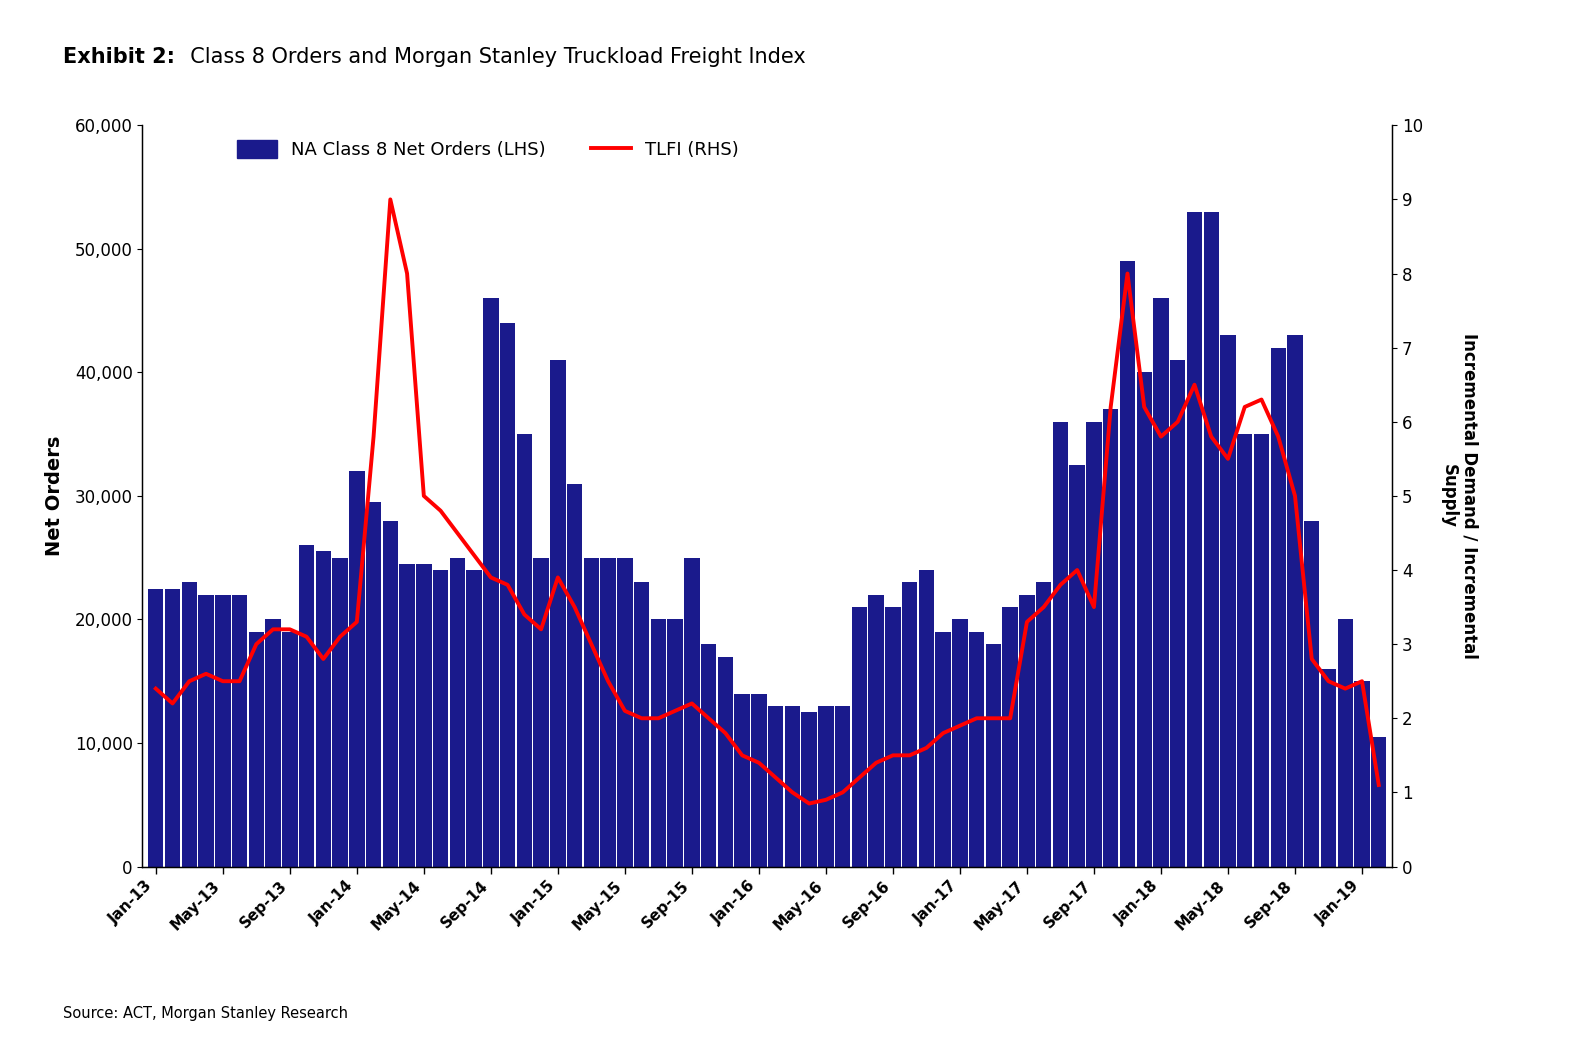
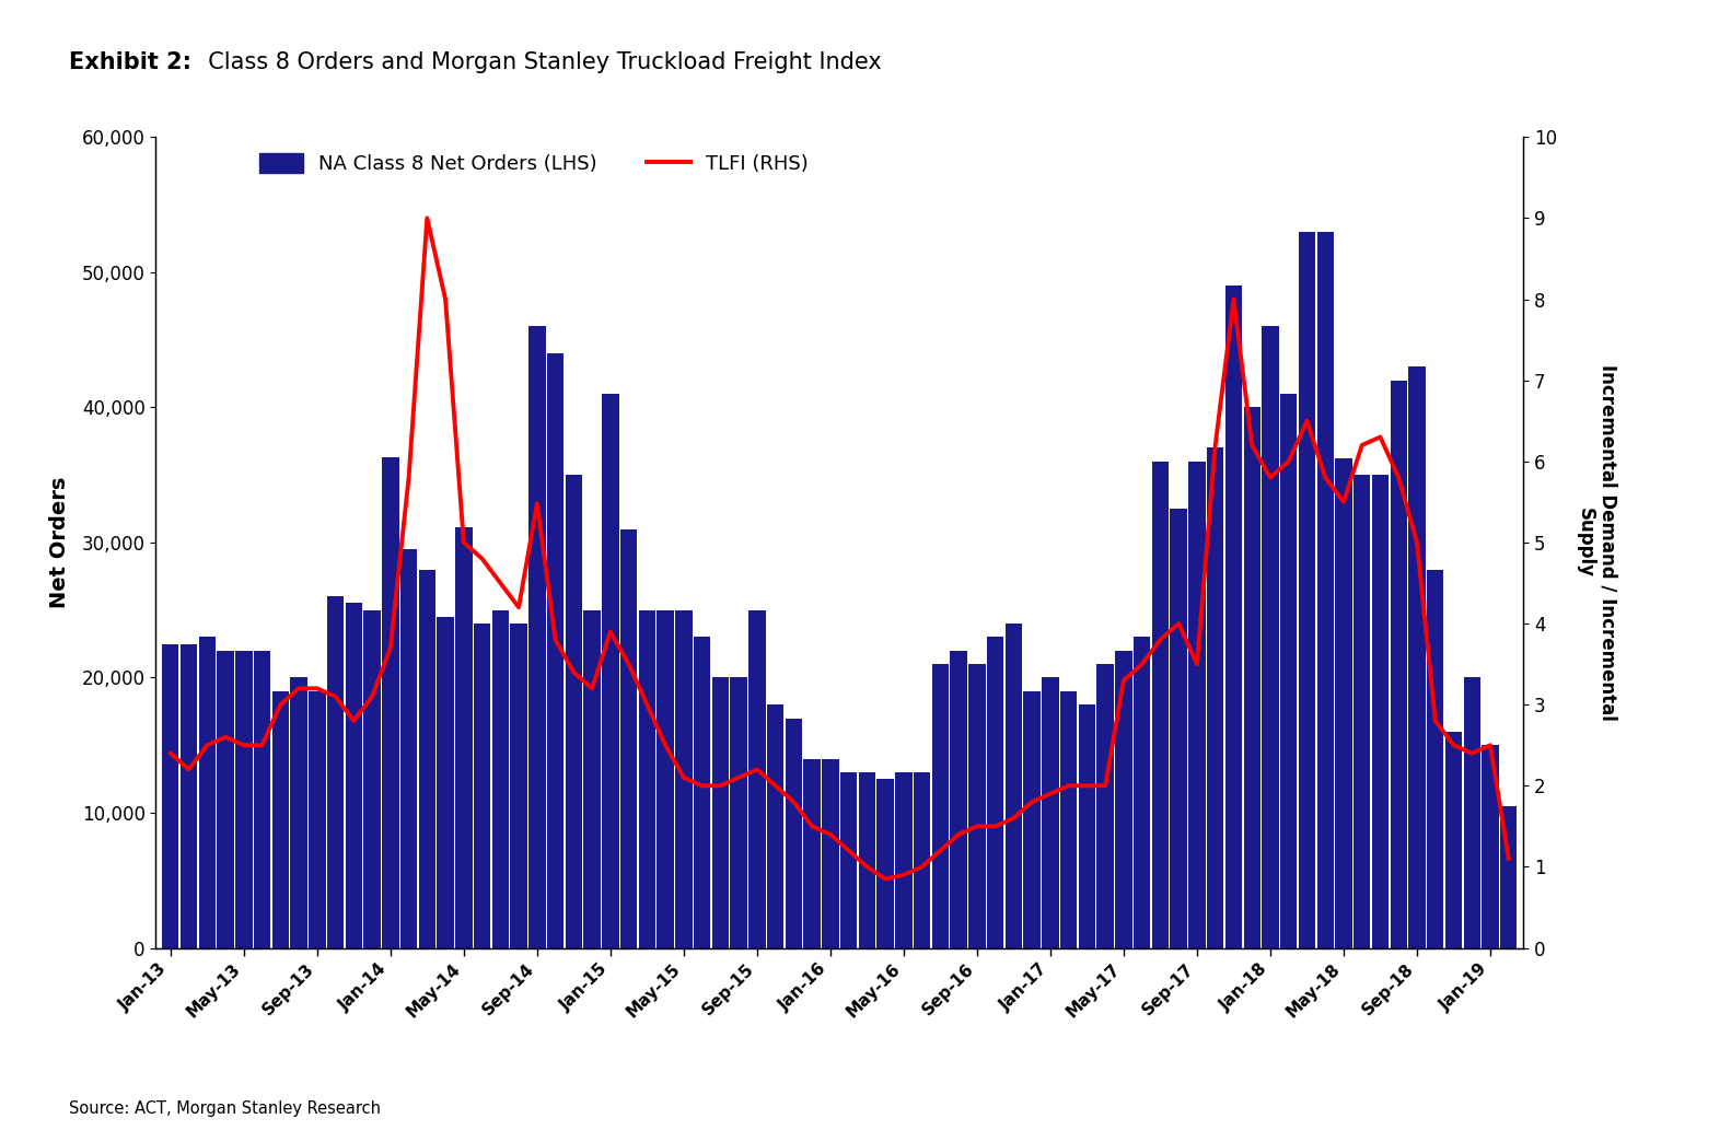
NA Class 8 Net Orders (LHS)/Jan-14: 32,000 -> 36,300
TLFI (RHS)/Jan-14: 3.30 -> 3.70
NA Class 8 Net Orders (LHS)/May-14: 24,500 -> 31,100
TLFI (RHS)/Sep-14: 3.90 -> 5.48
NA Class 8 Net Orders (LHS)/May-18: 43,000 -> 36,200
